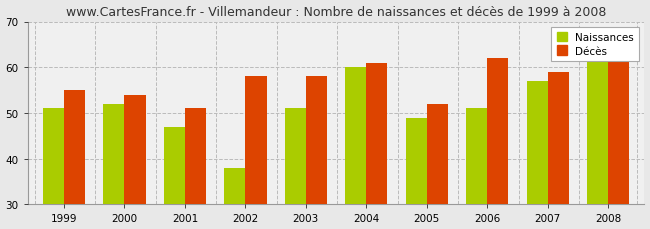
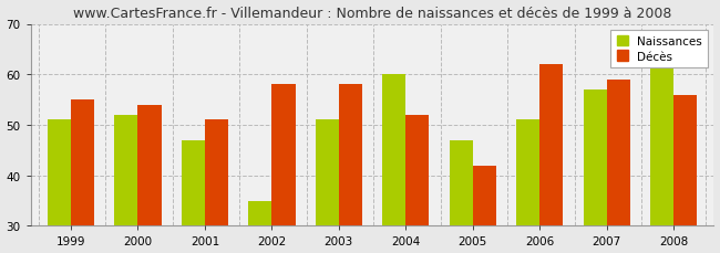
Naissances/2002: 38 -> 35
Décès/2004: 61 -> 52
Naissances/2005: 49 -> 47
Décès/2005: 52 -> 42
Décès/2008: 62 -> 56
